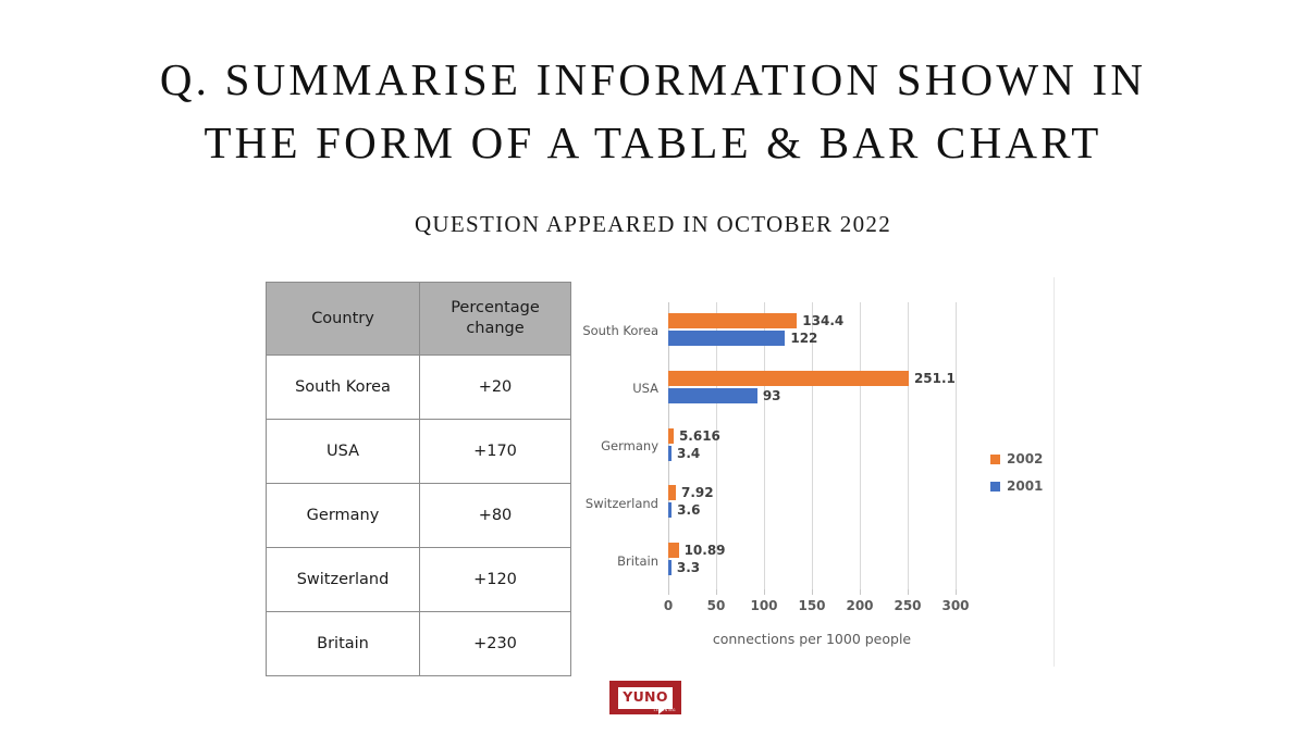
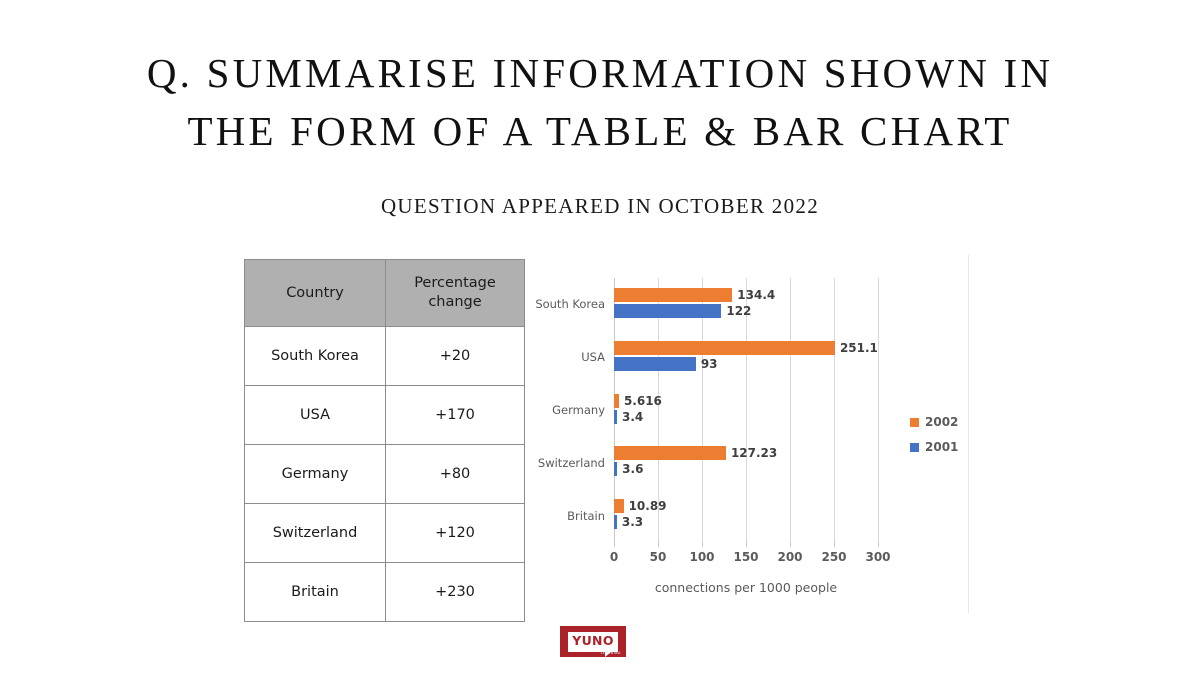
2002/Switzerland: 7.92 -> 127.23
